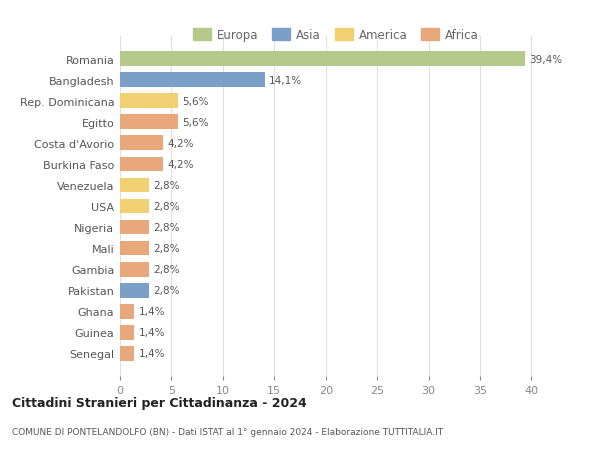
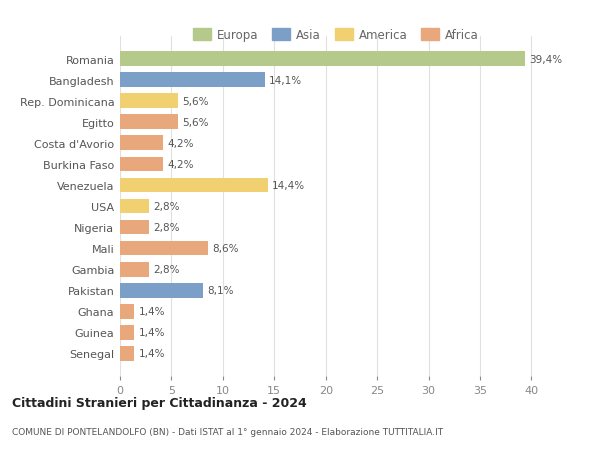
Venezuela: 2,8% -> 14,4%
Mali: 2,8% -> 8,6%
Pakistan: 2,8% -> 8,1%
